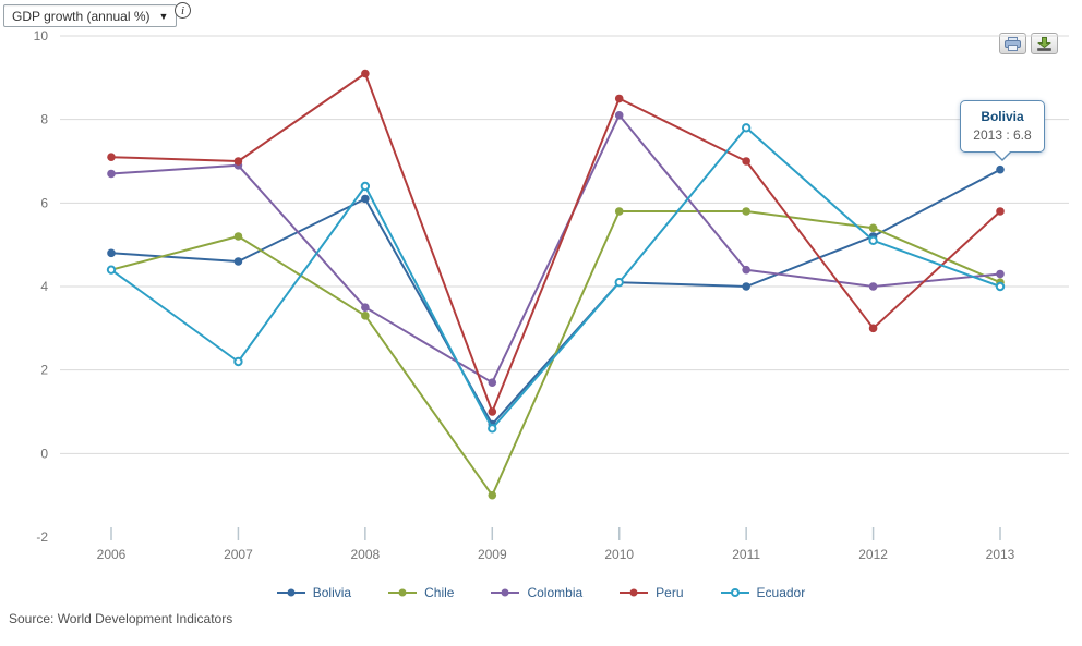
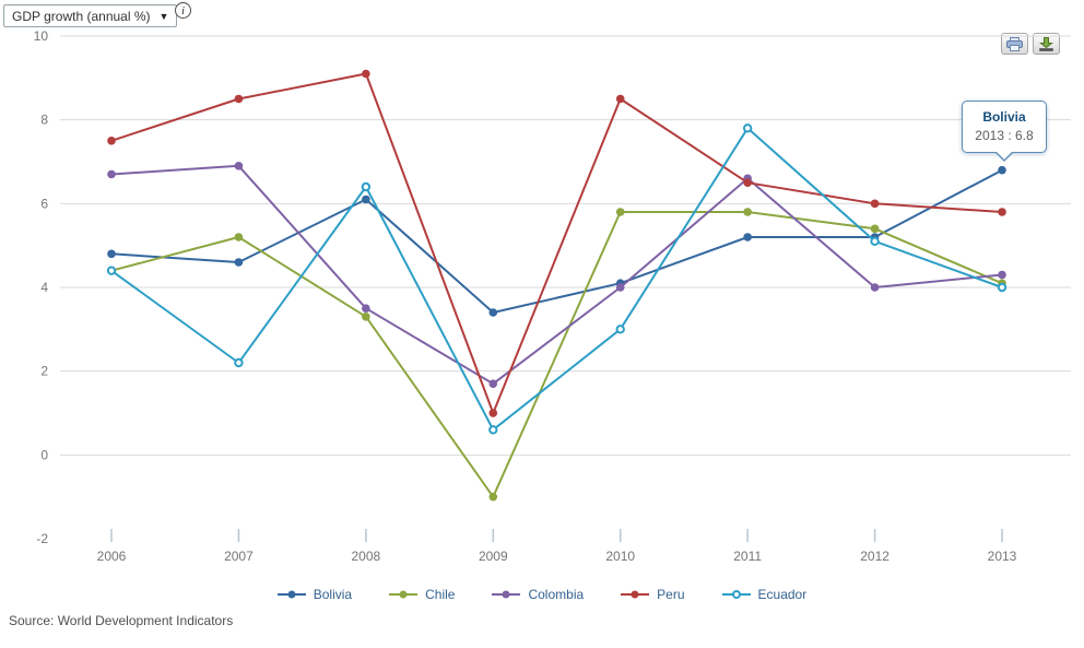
Peru/2006: 7.1 -> 7.5
Peru/2007: 7.0 -> 8.5
Bolivia/2009: 0.7 -> 3.4
Colombia/2010: 8.1 -> 4.0
Ecuador/2010: 4.1 -> 3.0
Bolivia/2011: 4.0 -> 5.2
Colombia/2011: 4.4 -> 6.6
Peru/2011: 7.0 -> 6.5
Peru/2012: 3.0 -> 6.0
